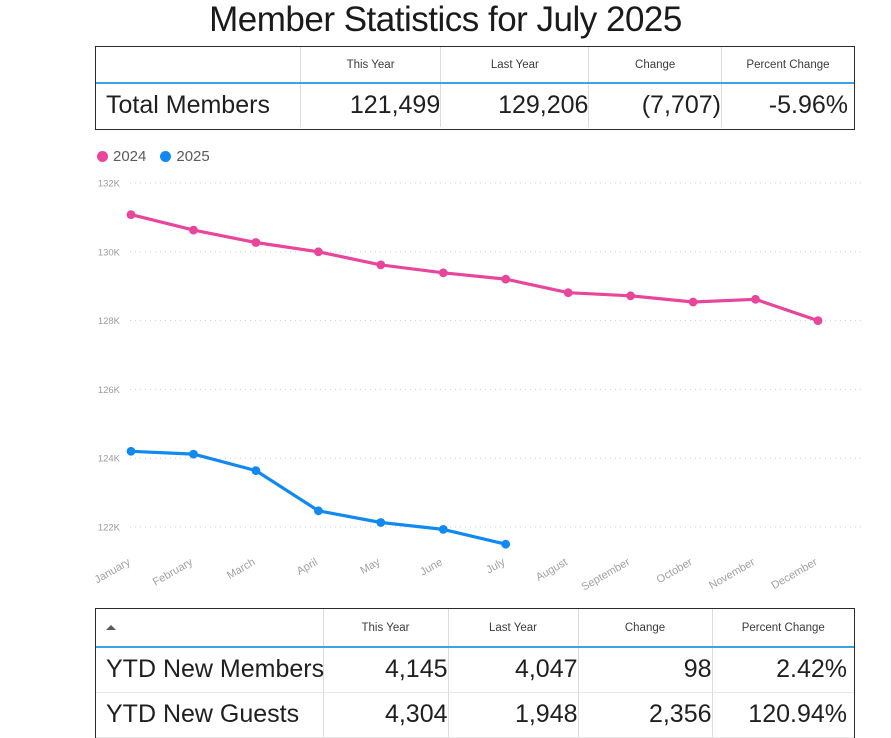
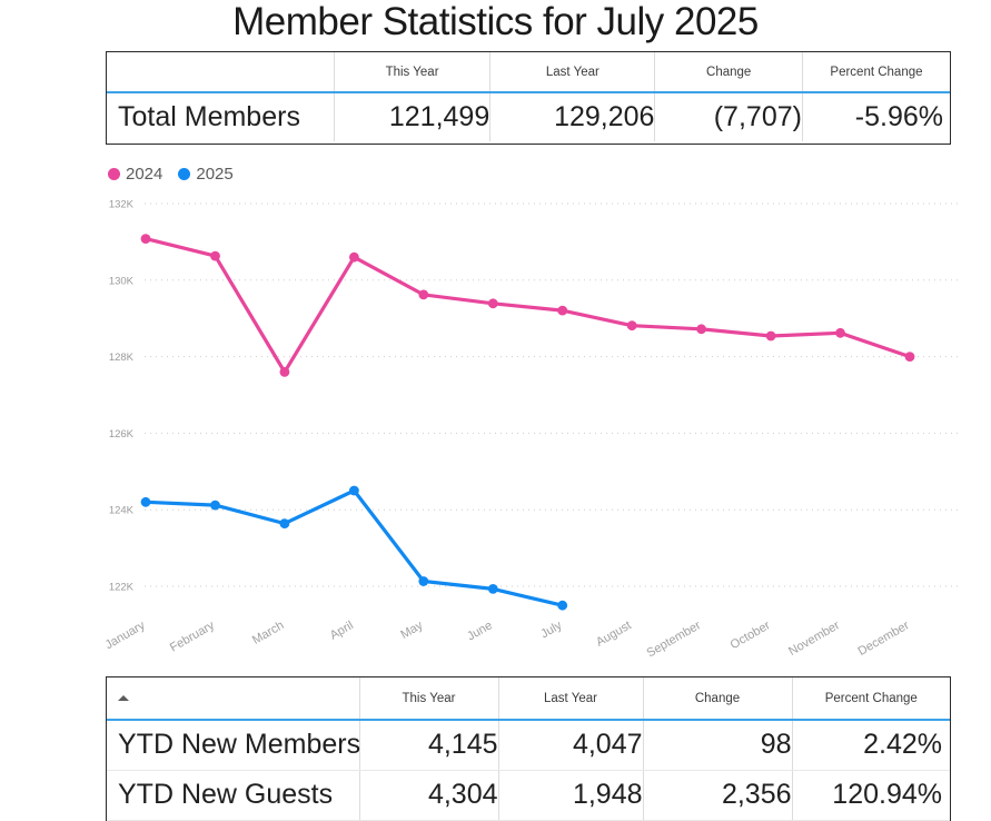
2024/March: 130.3K -> 127.6K
2024/April: 130.0K -> 130.6K
2025/April: 122.5K -> 124.5K
